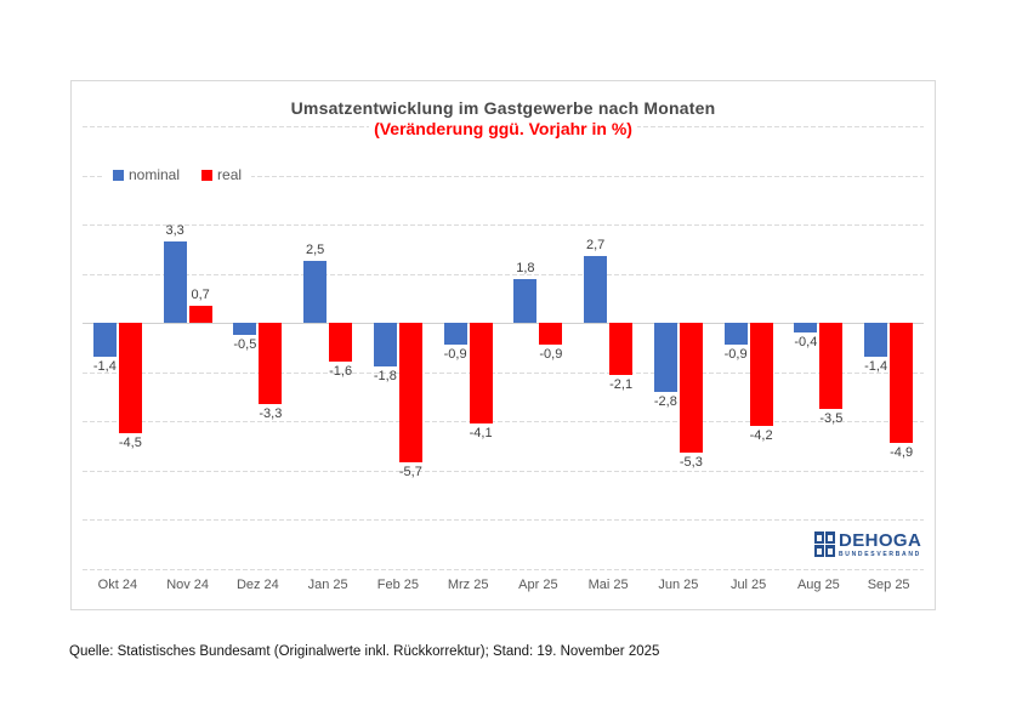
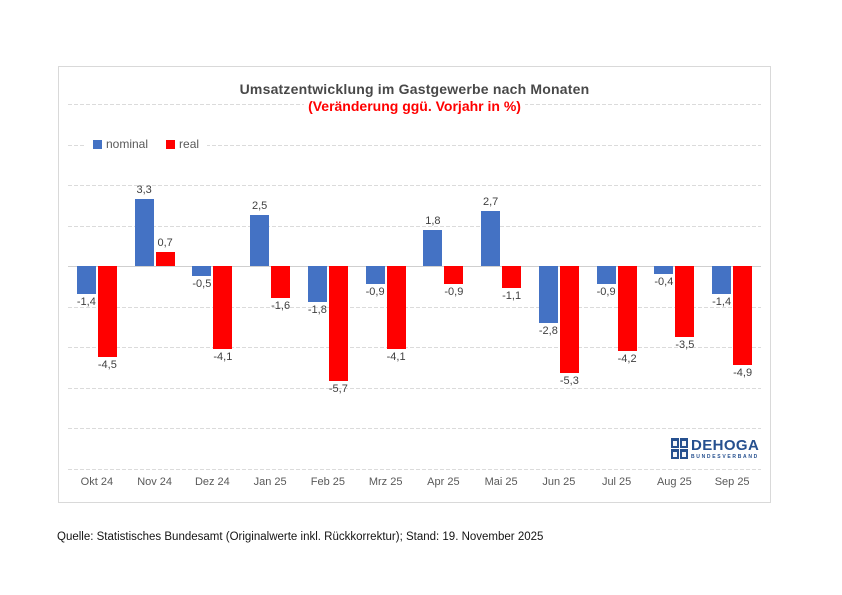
real/Dez 24: -3,3 -> -4,1
real/Mai 25: -2,1 -> -1,1
